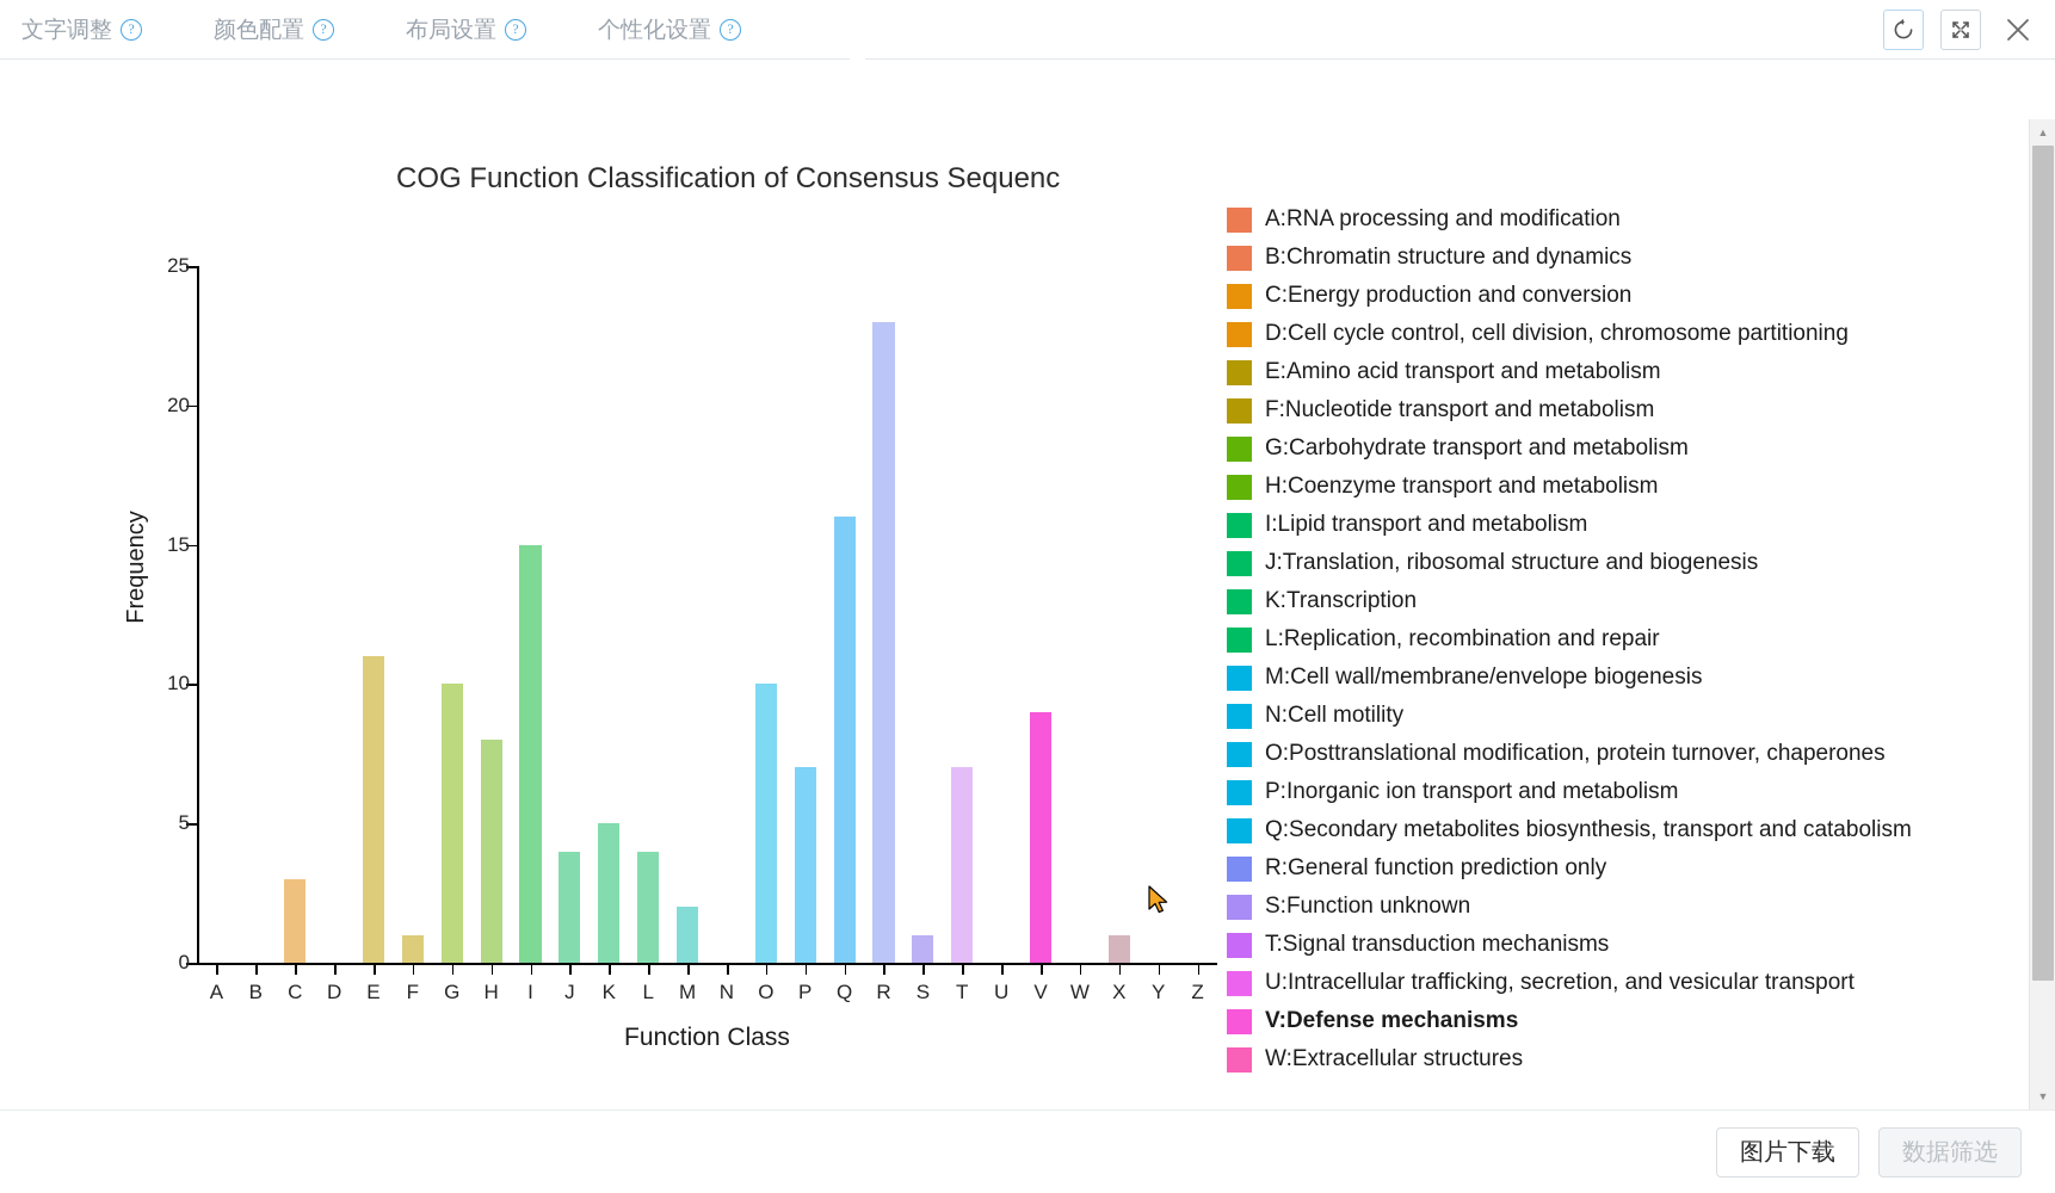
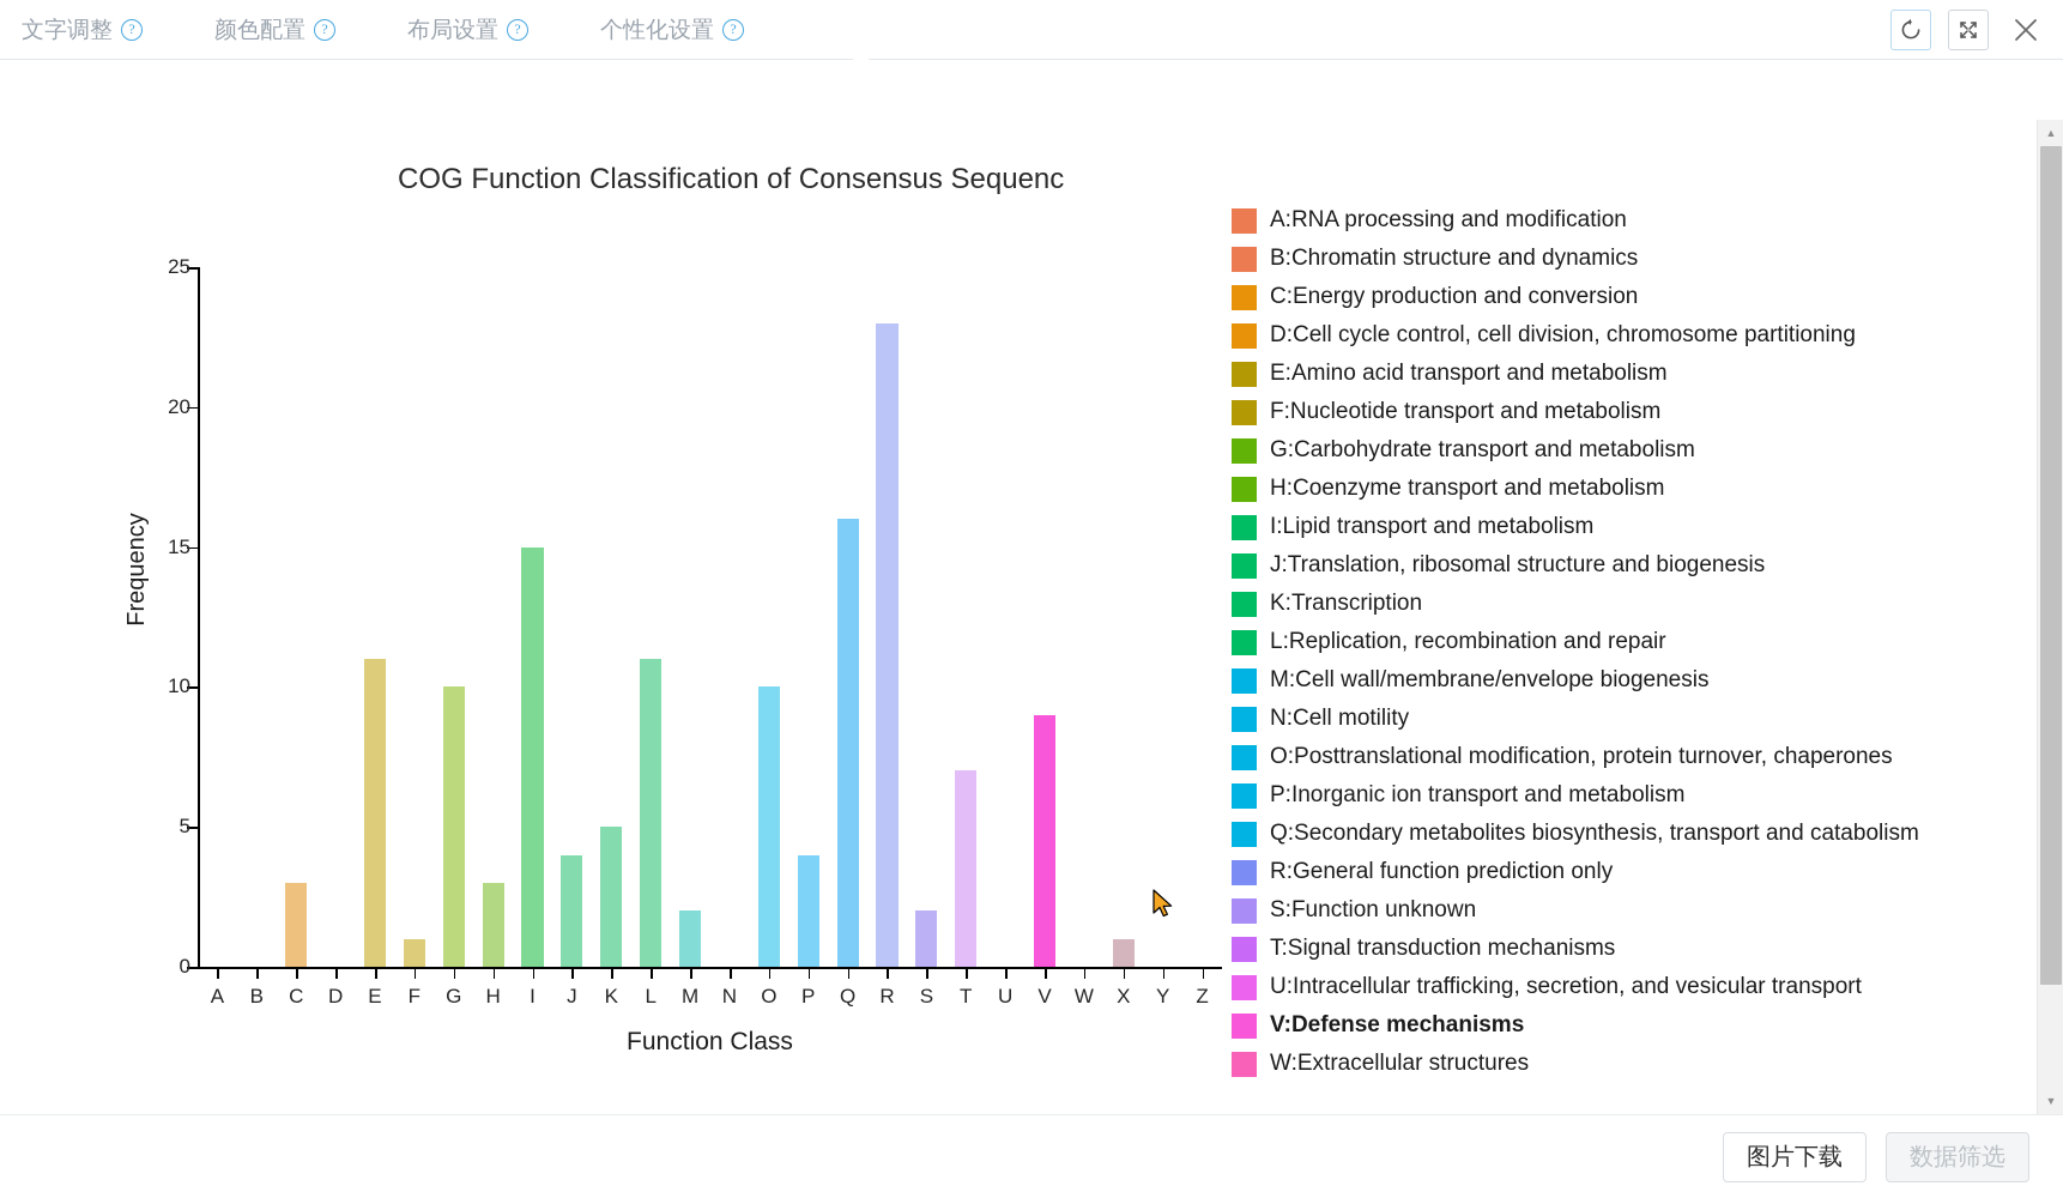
H: 8 -> 3
L: 4 -> 11
P: 7 -> 4
S: 1 -> 2
